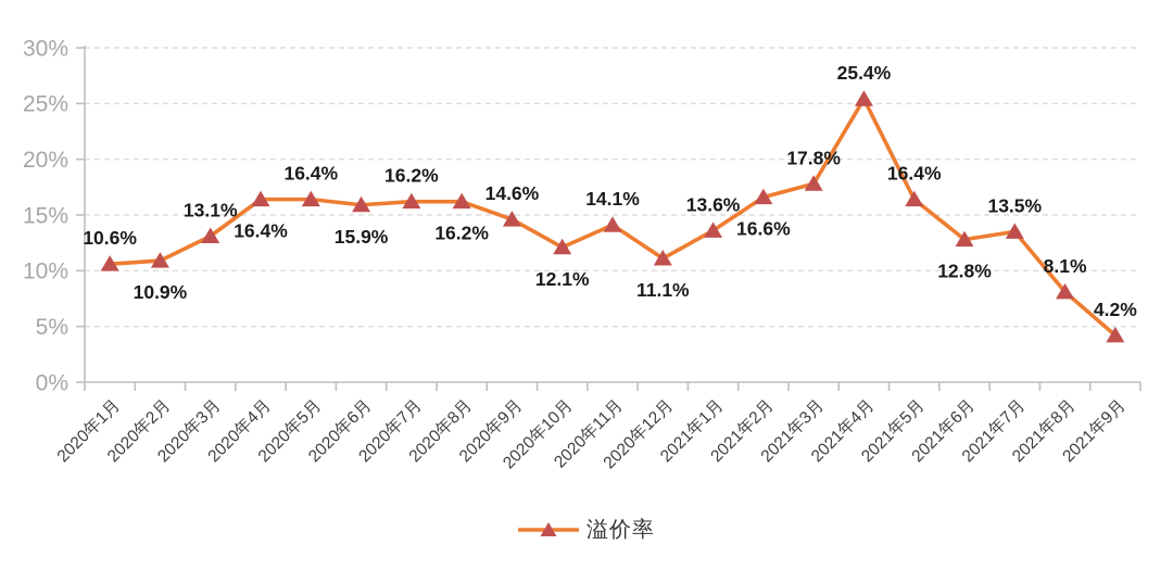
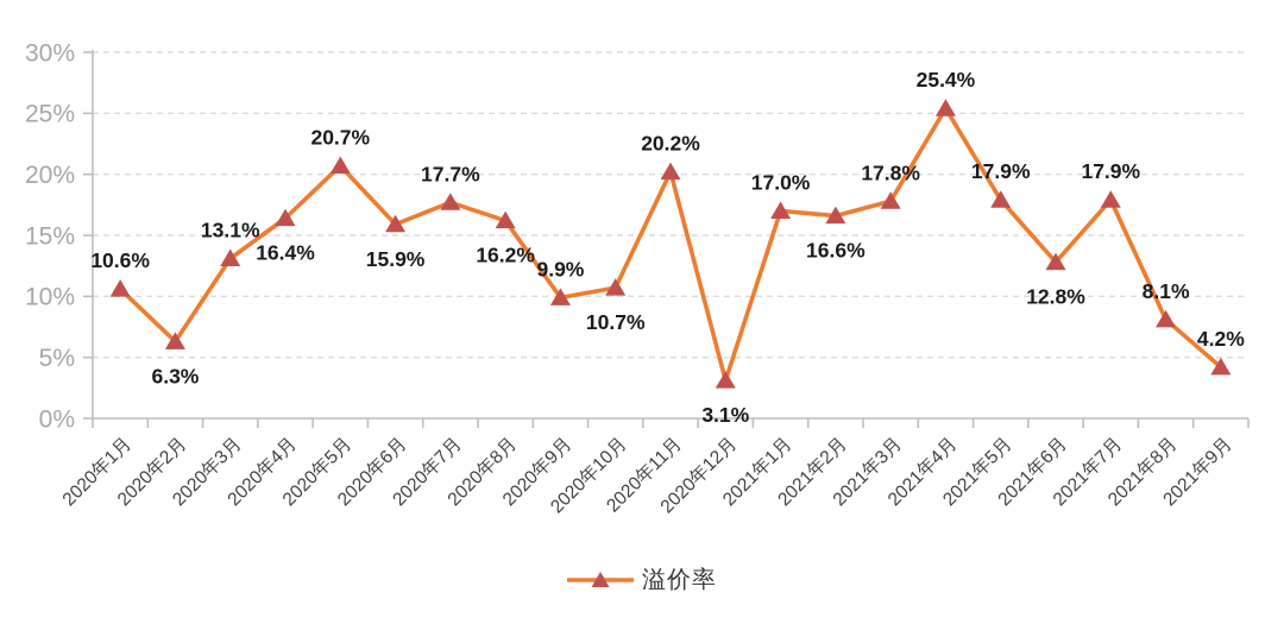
2020年2月: 10.9% -> 6.3%
2020年5月: 16.4% -> 20.7%
2020年7月: 16.2% -> 17.7%
2020年9月: 14.6% -> 9.9%
2020年10月: 12.1% -> 10.7%
2020年11月: 14.1% -> 20.2%
2020年12月: 11.1% -> 3.1%
2021年1月: 13.6% -> 17.0%
2021年5月: 16.4% -> 17.9%
2021年7月: 13.5% -> 17.9%
